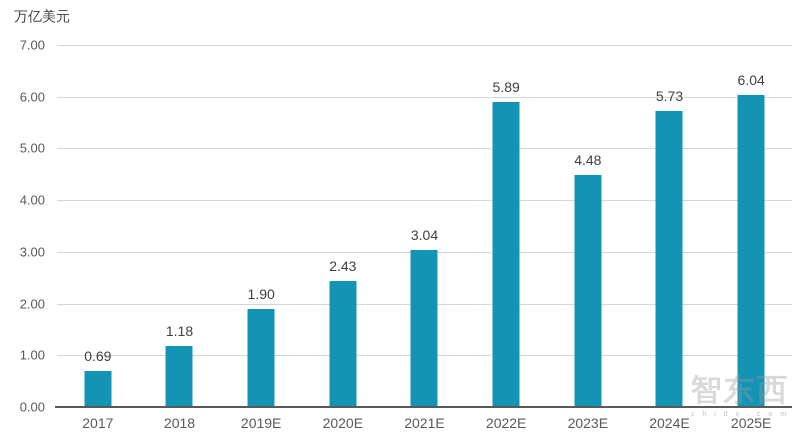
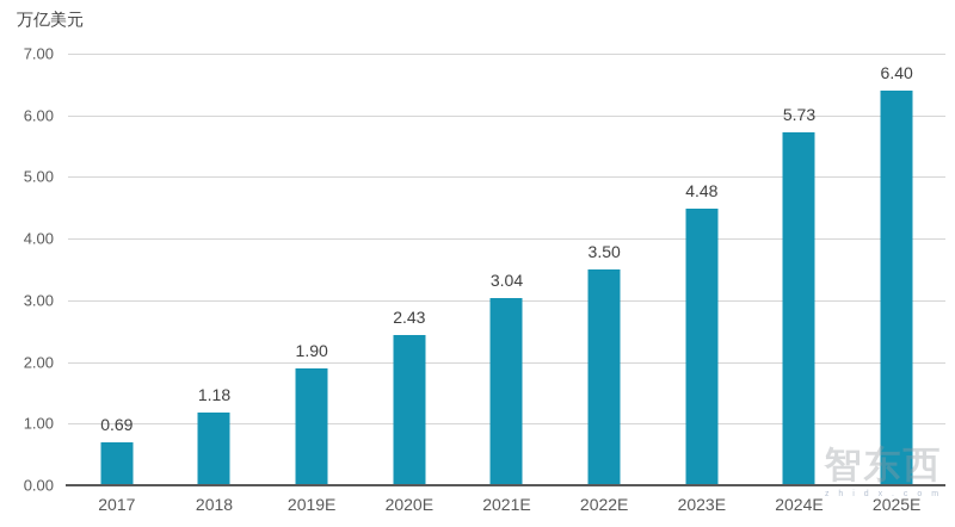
2022E: 5.89 -> 3.50
2025E: 6.04 -> 6.40
